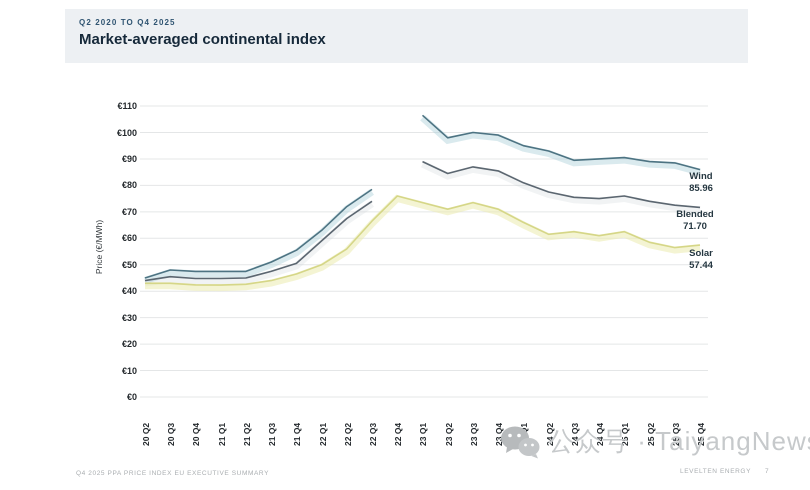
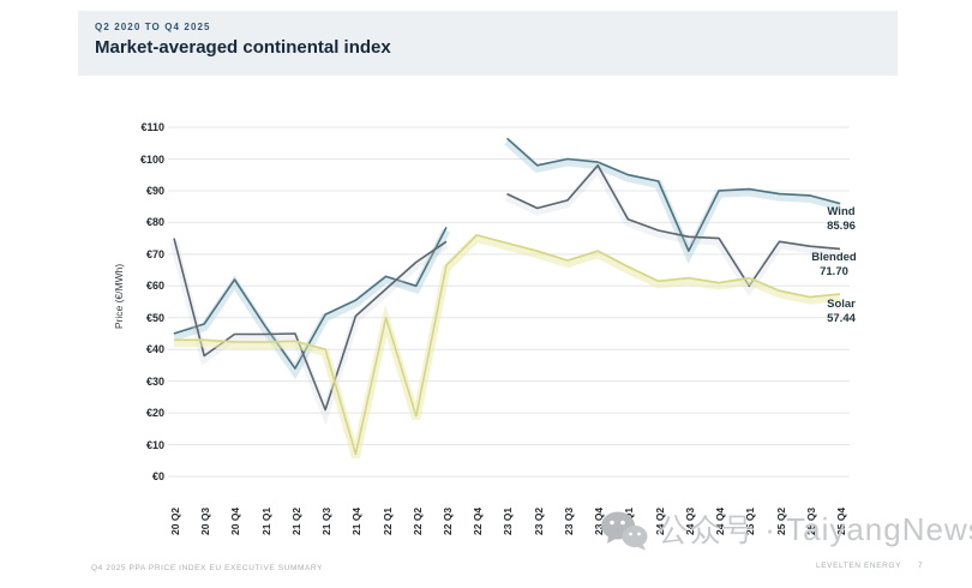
Blended/20 Q2: €44 -> €75
Blended/20 Q3: €46 -> €38
Wind/20 Q4: €48 -> €62
Wind/21 Q2: €48 -> €34
Blended/21 Q3: €48 -> €21
Solar/21 Q3: €44 -> €40
Solar/21 Q4: €46 -> €7
Wind/22 Q2: €72 -> €60
Solar/22 Q2: €56 -> €19
Solar/23 Q3: €74 -> €68
Blended/23 Q4: €86 -> €98
Wind/24 Q3: €90 -> €71
Blended/25 Q1: €76 -> €60
